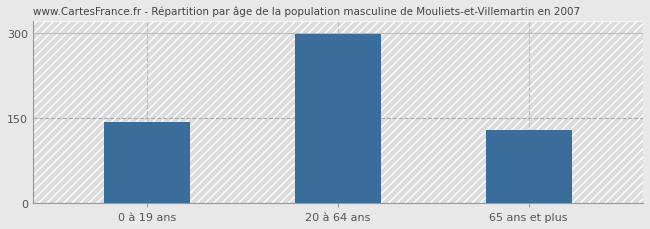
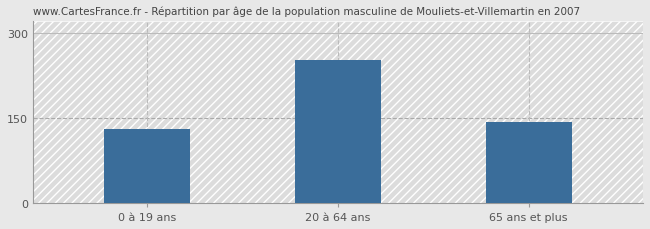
0 à 19 ans: 143 -> 130
20 à 64 ans: 297 -> 252
65 ans et plus: 128 -> 142
